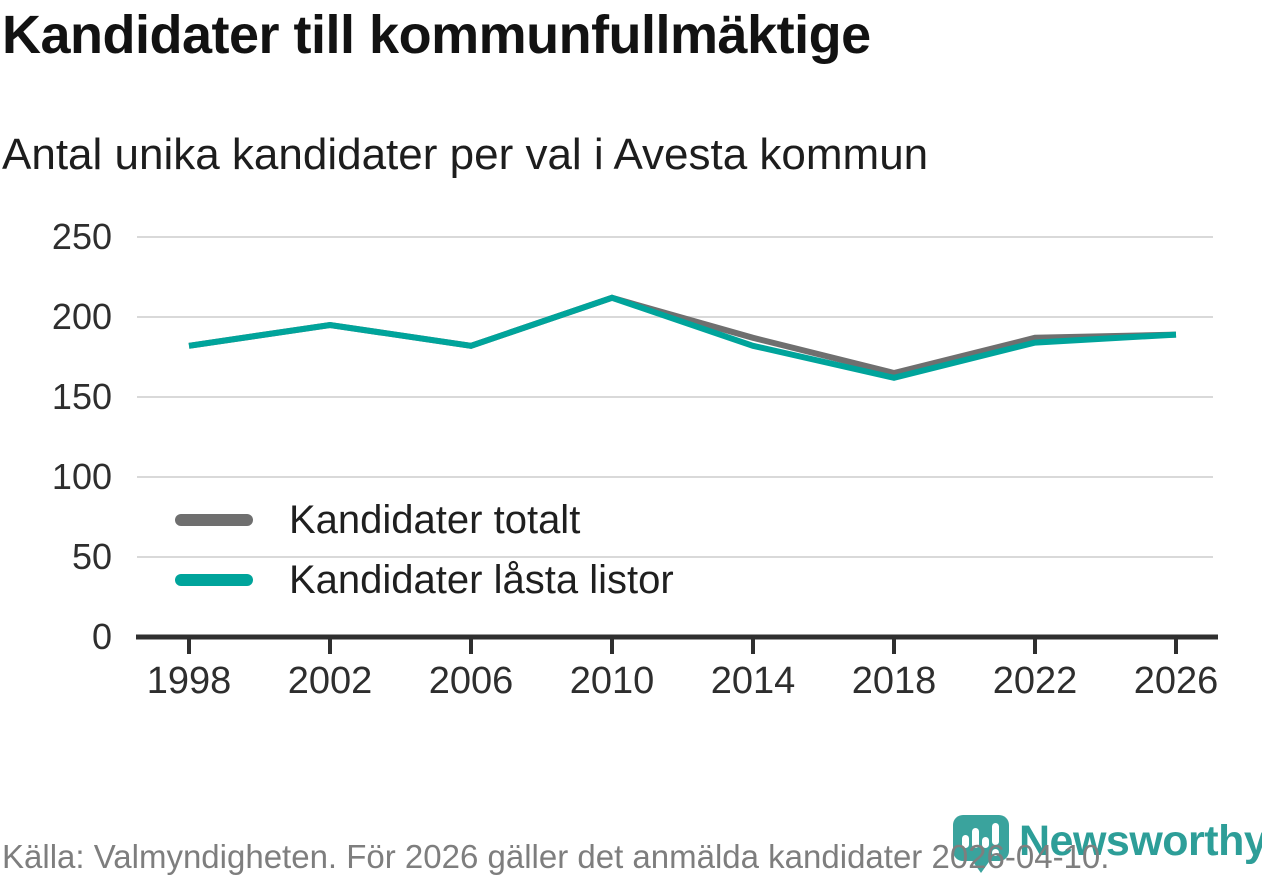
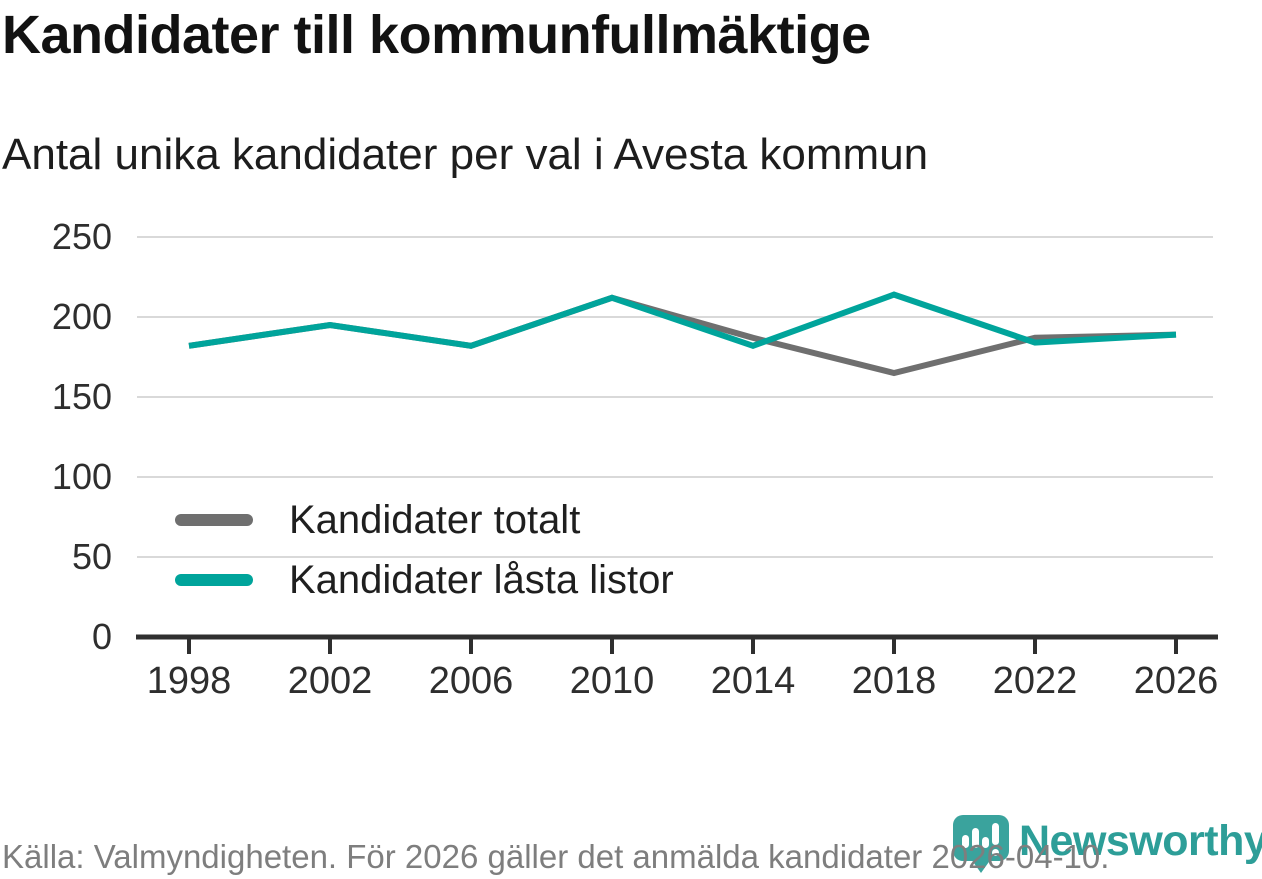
Kandidater låsta listor/2018: 162 -> 214
